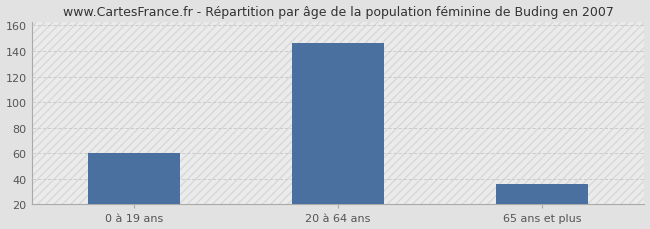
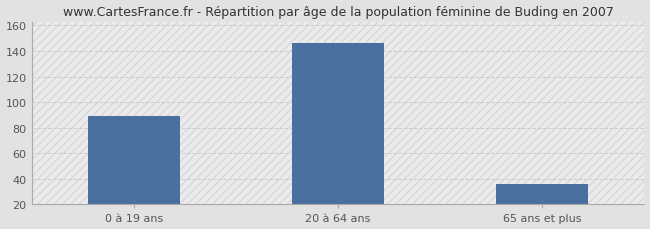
0 à 19 ans: 60 -> 89
